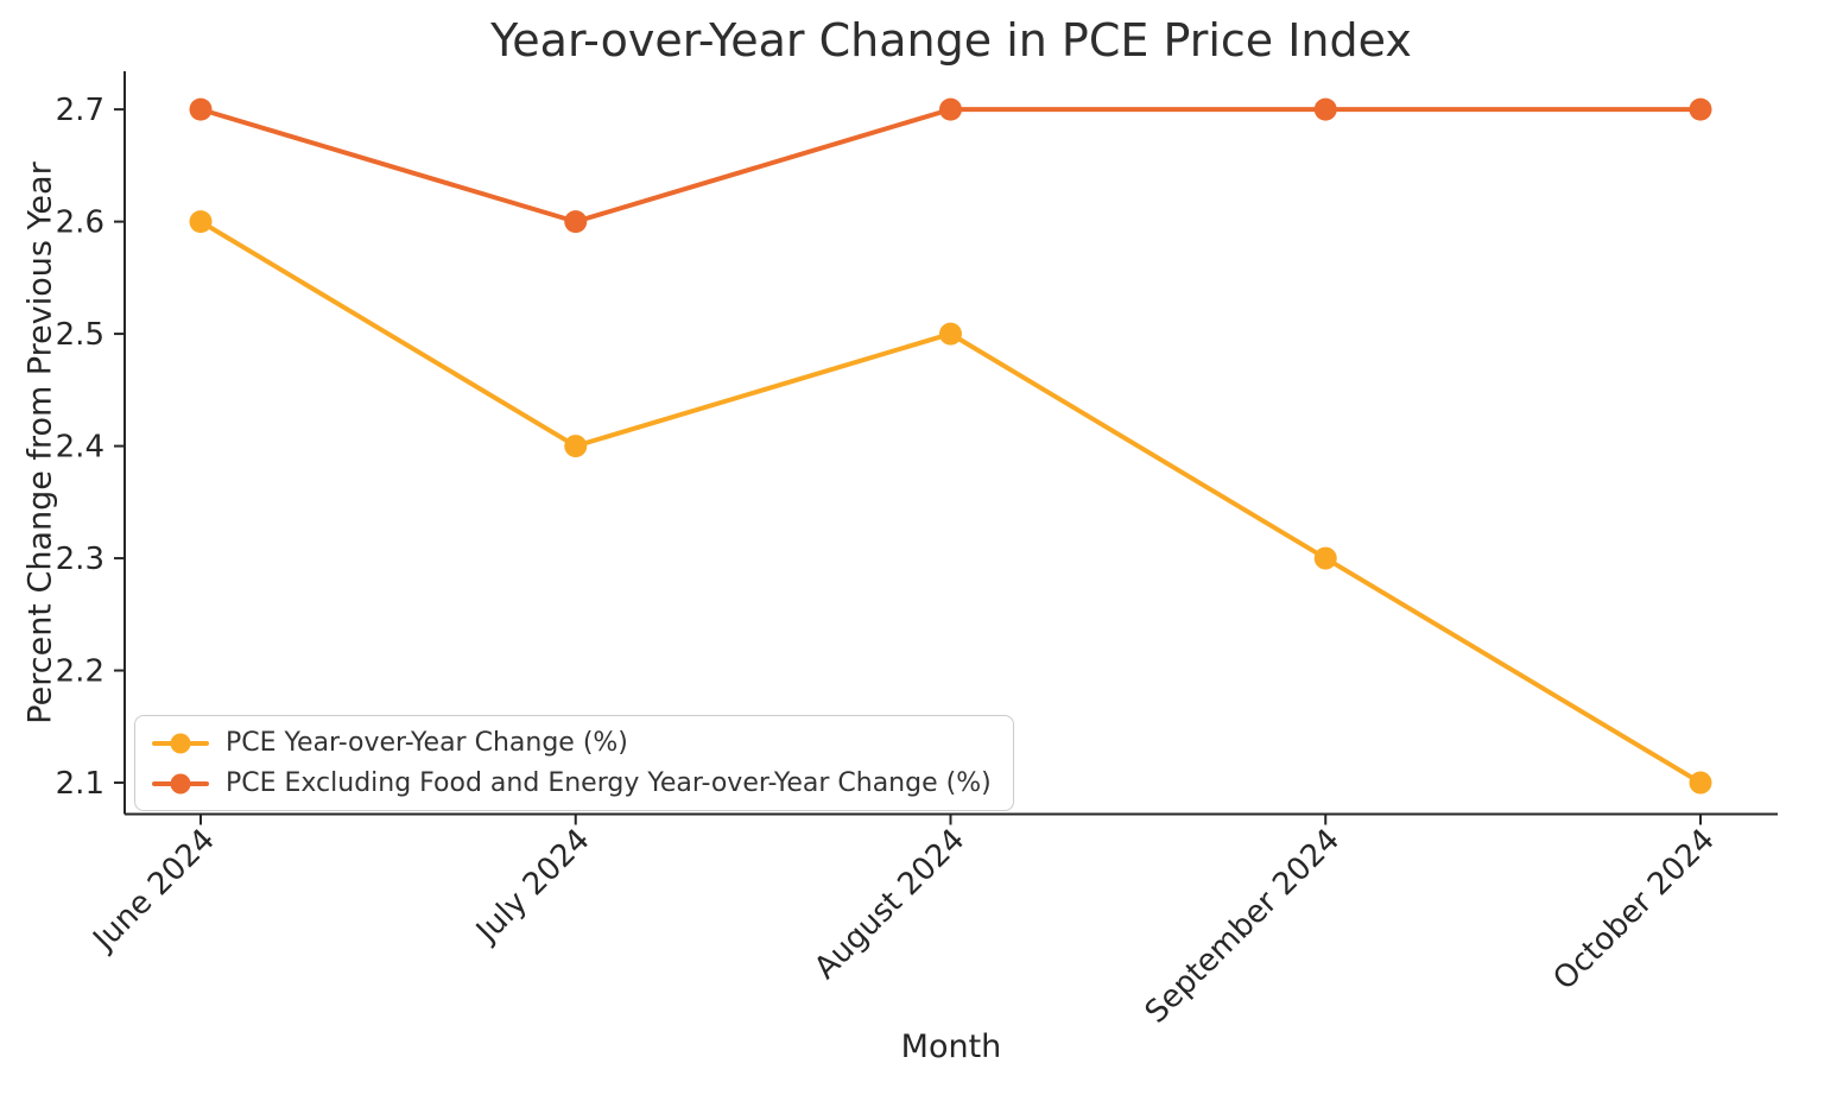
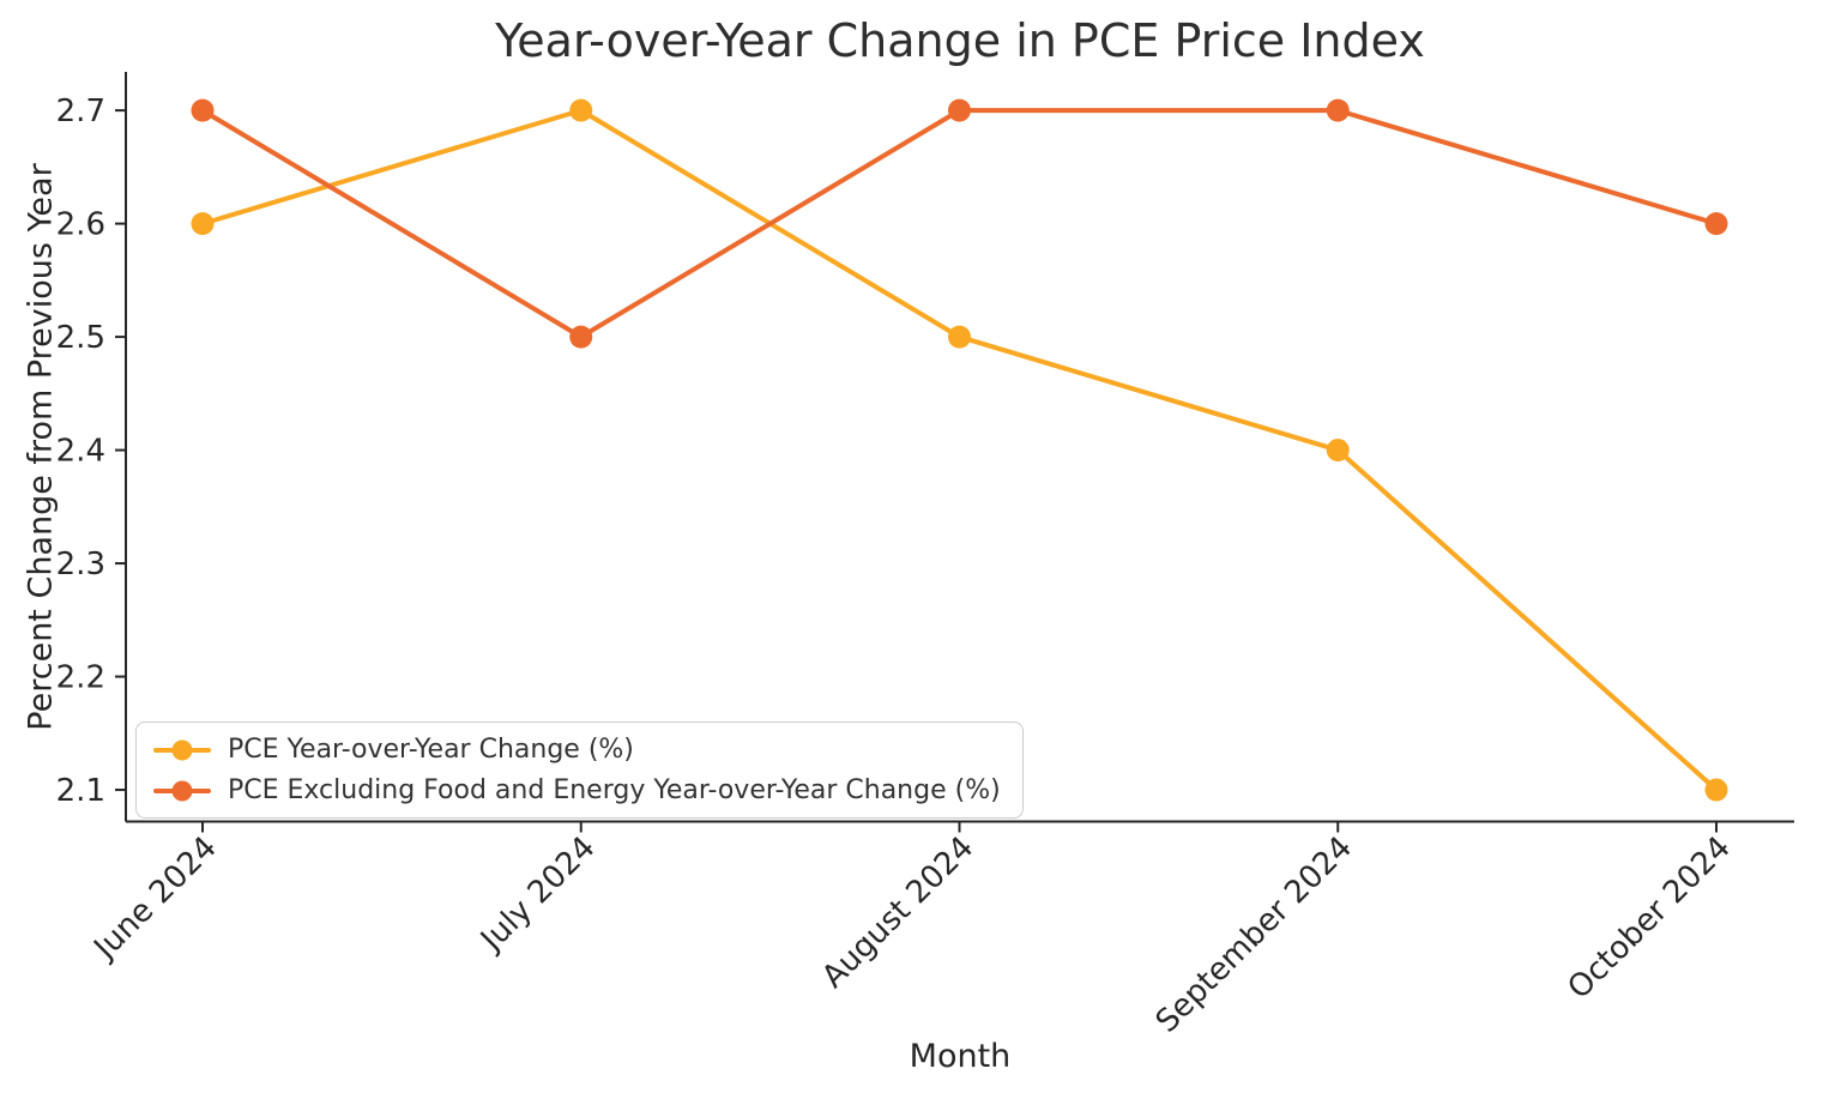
PCE Year-over-Year Change (%)/July 2024: 2.4 -> 2.7
PCE Excluding Food and Energy Year-over-Year Change (%)/July 2024: 2.6 -> 2.5
PCE Year-over-Year Change (%)/September 2024: 2.3 -> 2.4
PCE Excluding Food and Energy Year-over-Year Change (%)/October 2024: 2.7 -> 2.6
